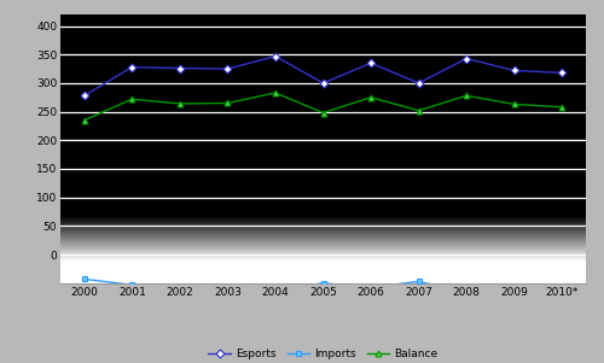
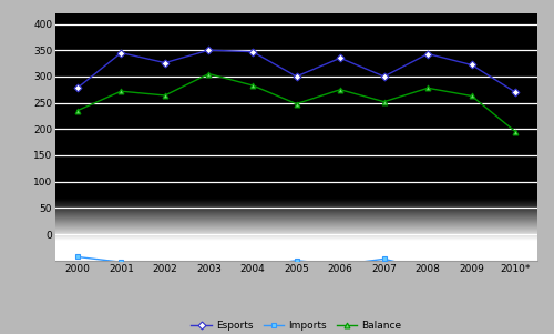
Esports/2001: 328 -> 345
Esports/2003: 325 -> 350
Balance/2003: 265 -> 305
Esports/2010*: 318 -> 270
Balance/2010*: 258 -> 195
